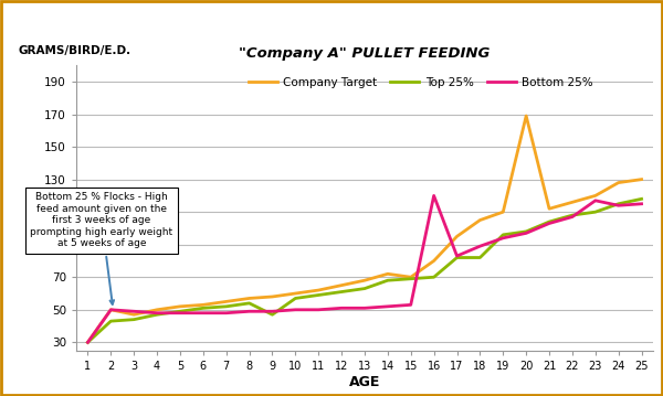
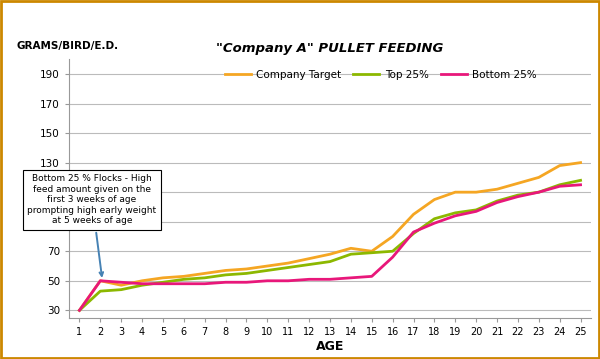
Top 25%/9: 47 -> 55
Bottom 25%/16: 120 -> 66
Top 25%/18: 82 -> 92
Company Target/20: 169 -> 110
Bottom 25%/23: 117 -> 110
